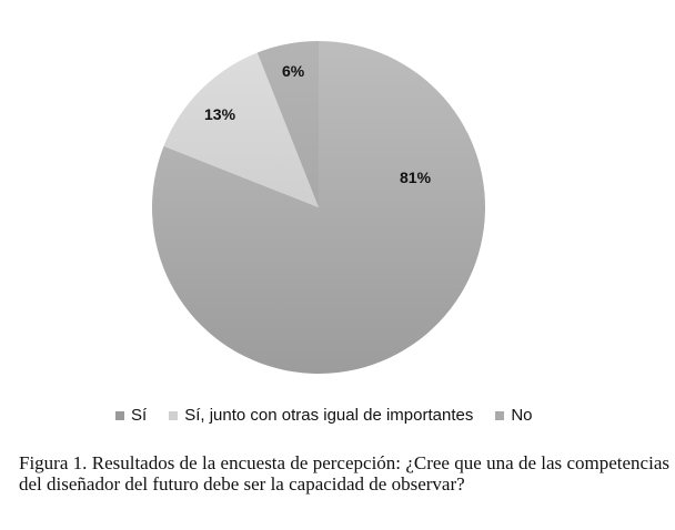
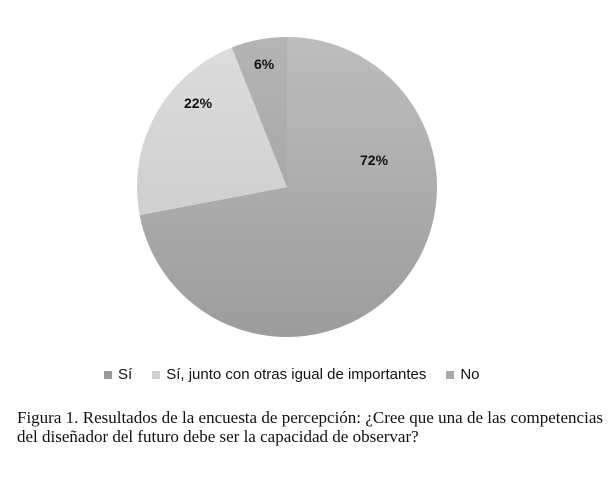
Sí: 81% -> 72%
Sí, junto con otras igual de importantes: 13% -> 22%
